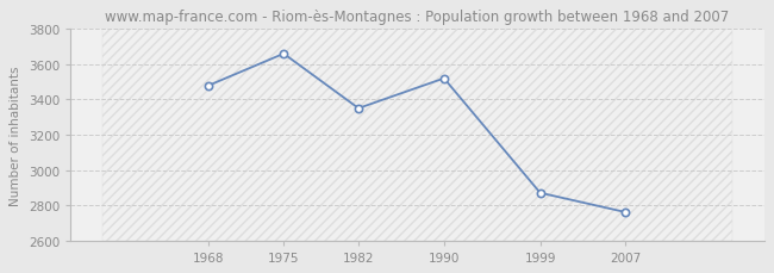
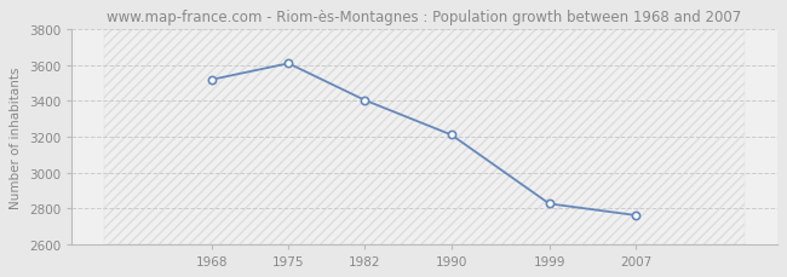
1968: 3480 -> 3520
1975: 3660 -> 3610
1982: 3350 -> 3400
1990: 3520 -> 3210
1999: 2870 -> 2820
